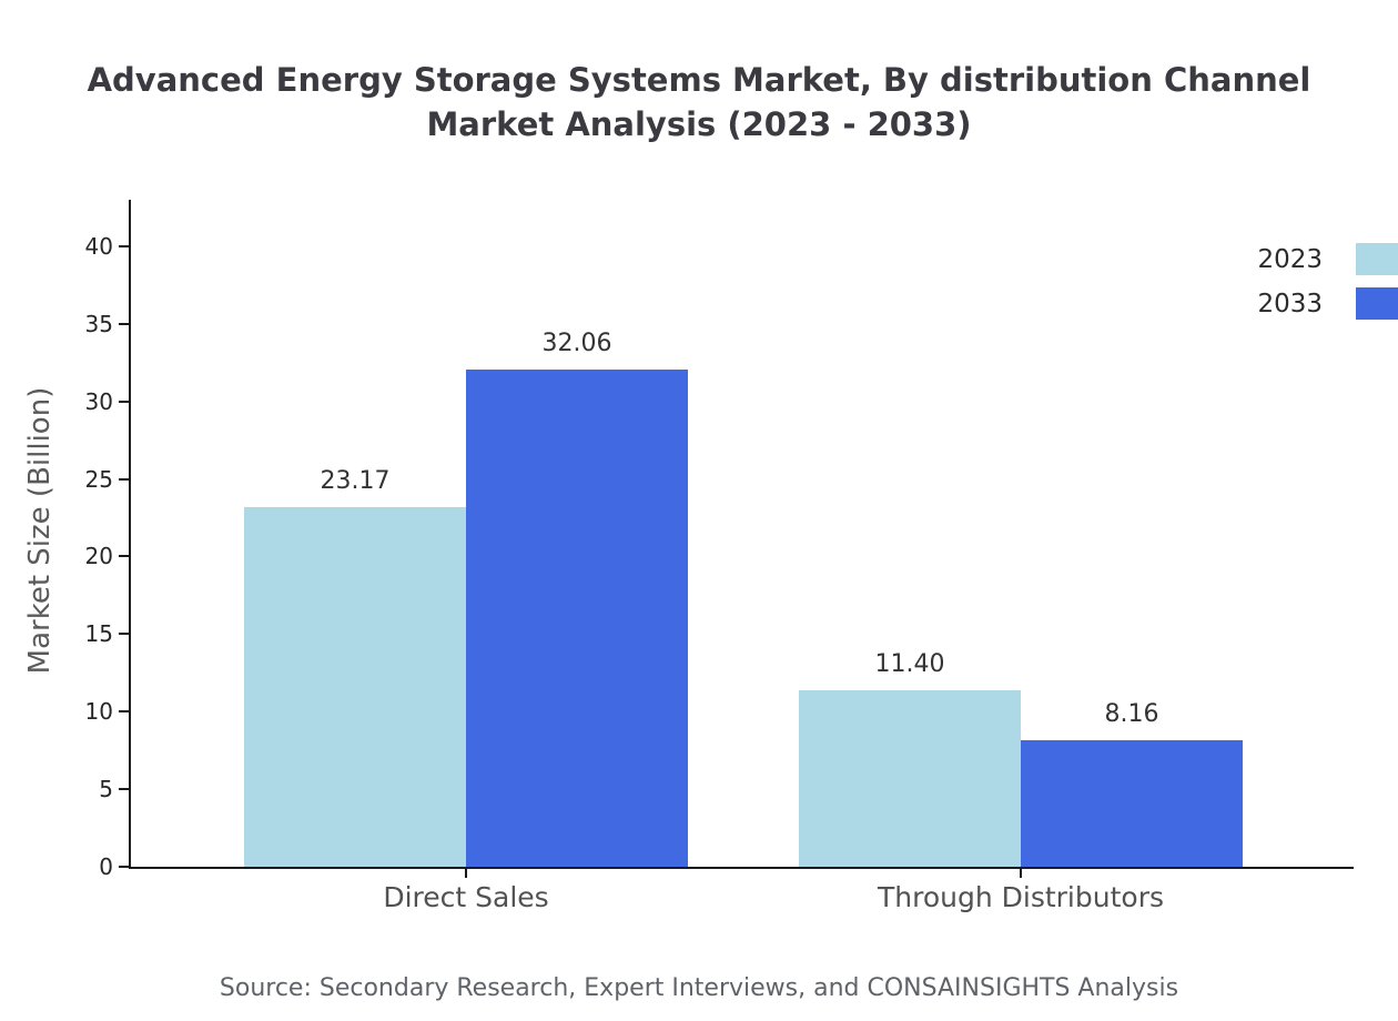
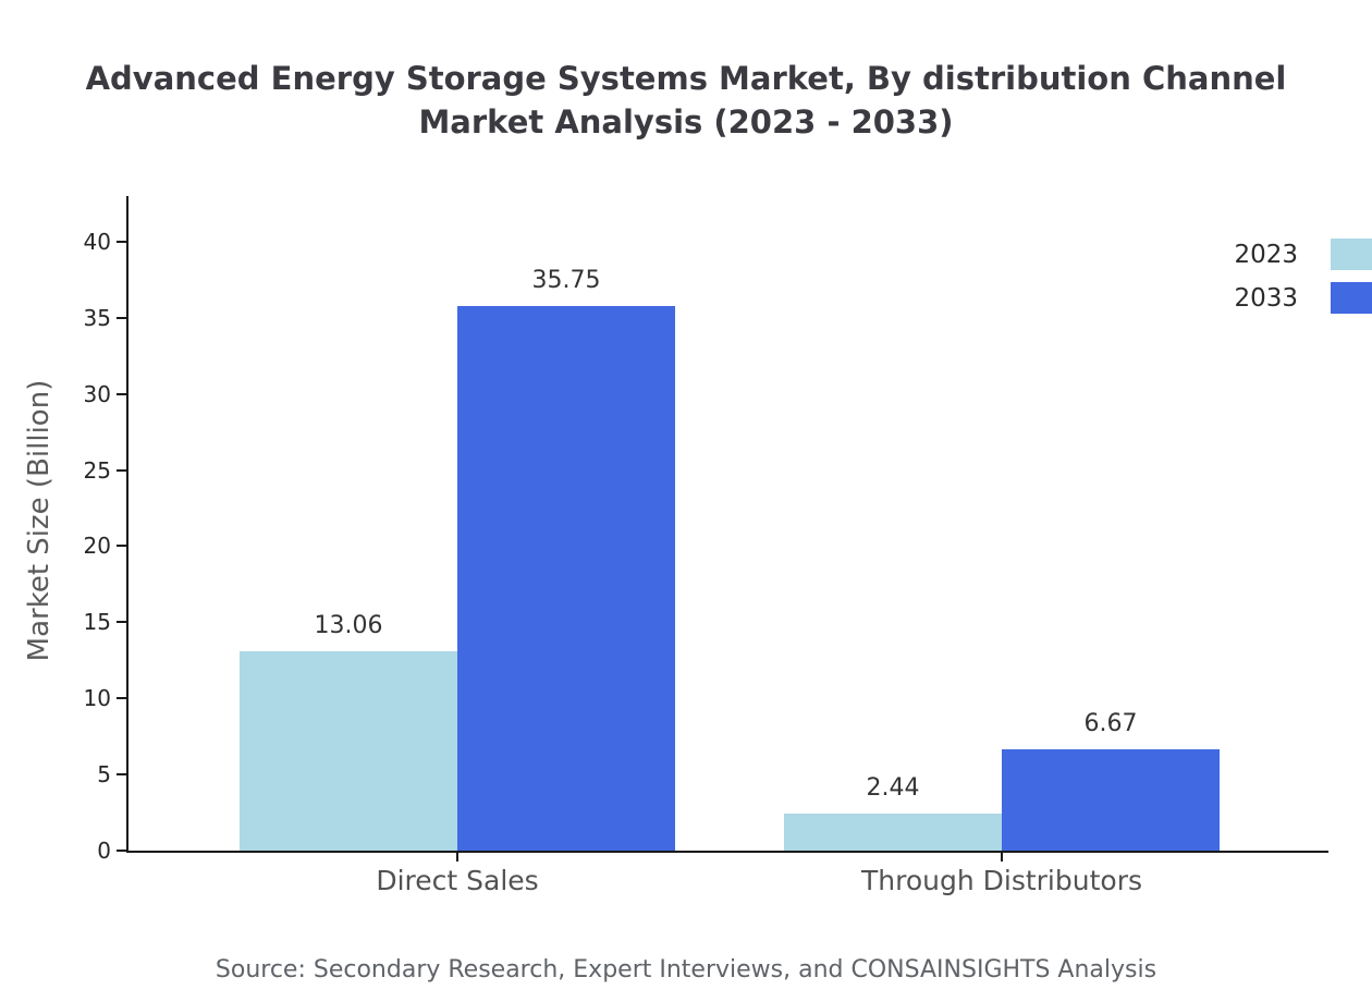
2023/Direct Sales: 23.17 -> 13.06
2033/Direct Sales: 32.06 -> 35.75
2023/Through Distributors: 11.40 -> 2.44
2033/Through Distributors: 8.16 -> 6.67
